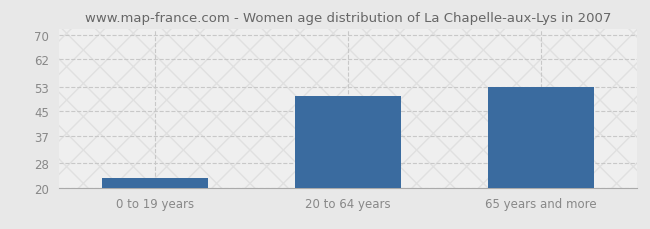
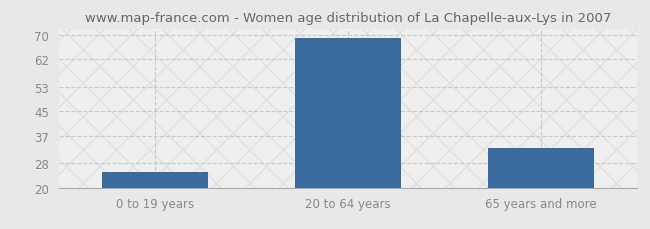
0 to 19 years: 23 -> 25
20 to 64 years: 50 -> 69
65 years and more: 53 -> 33
